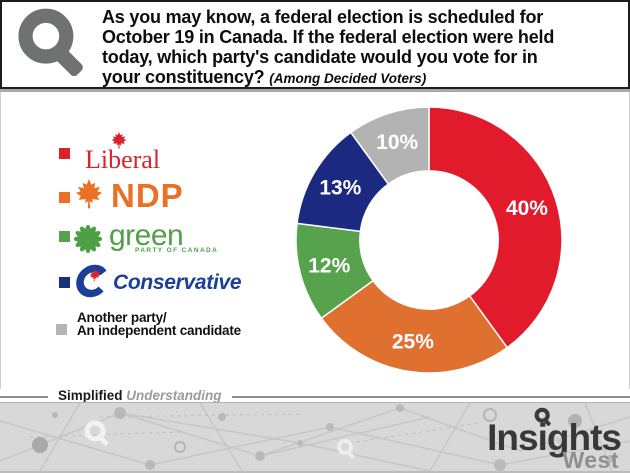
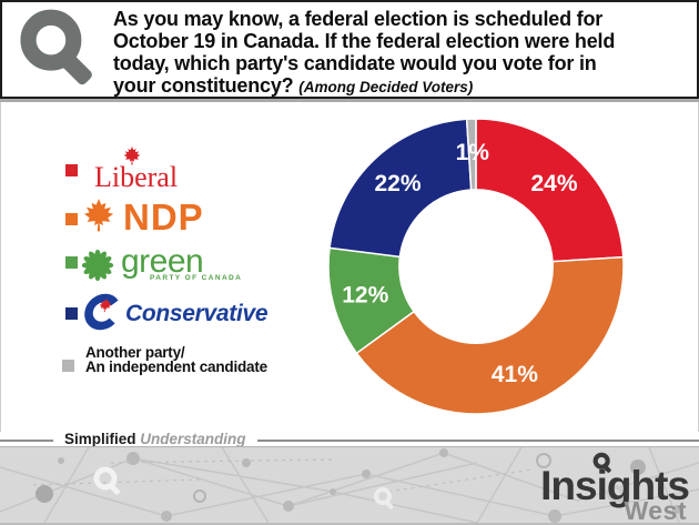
Liberal: 40% -> 24%
NDP: 25% -> 41%
Conservative: 13% -> 22%
Another party / An independent candidate: 10% -> 1%
